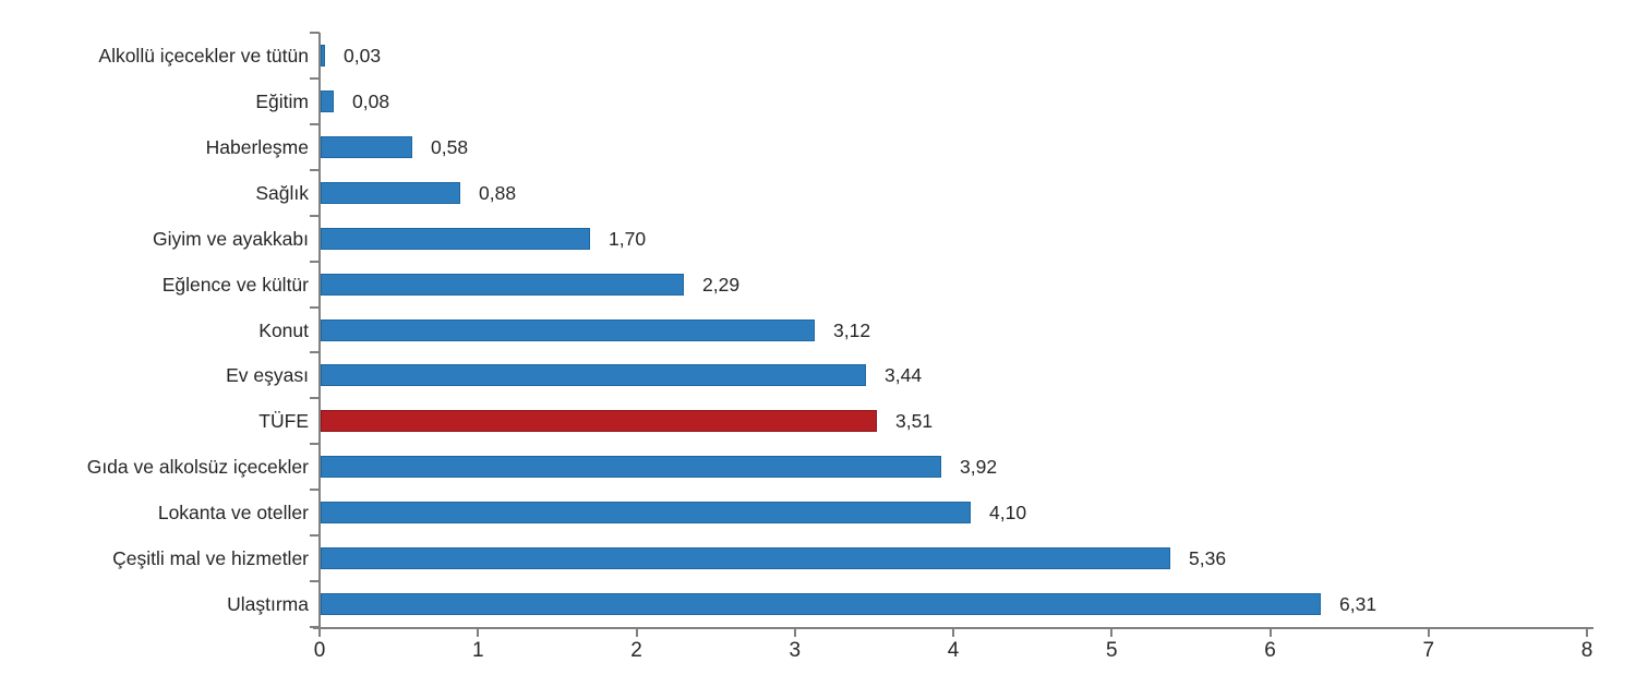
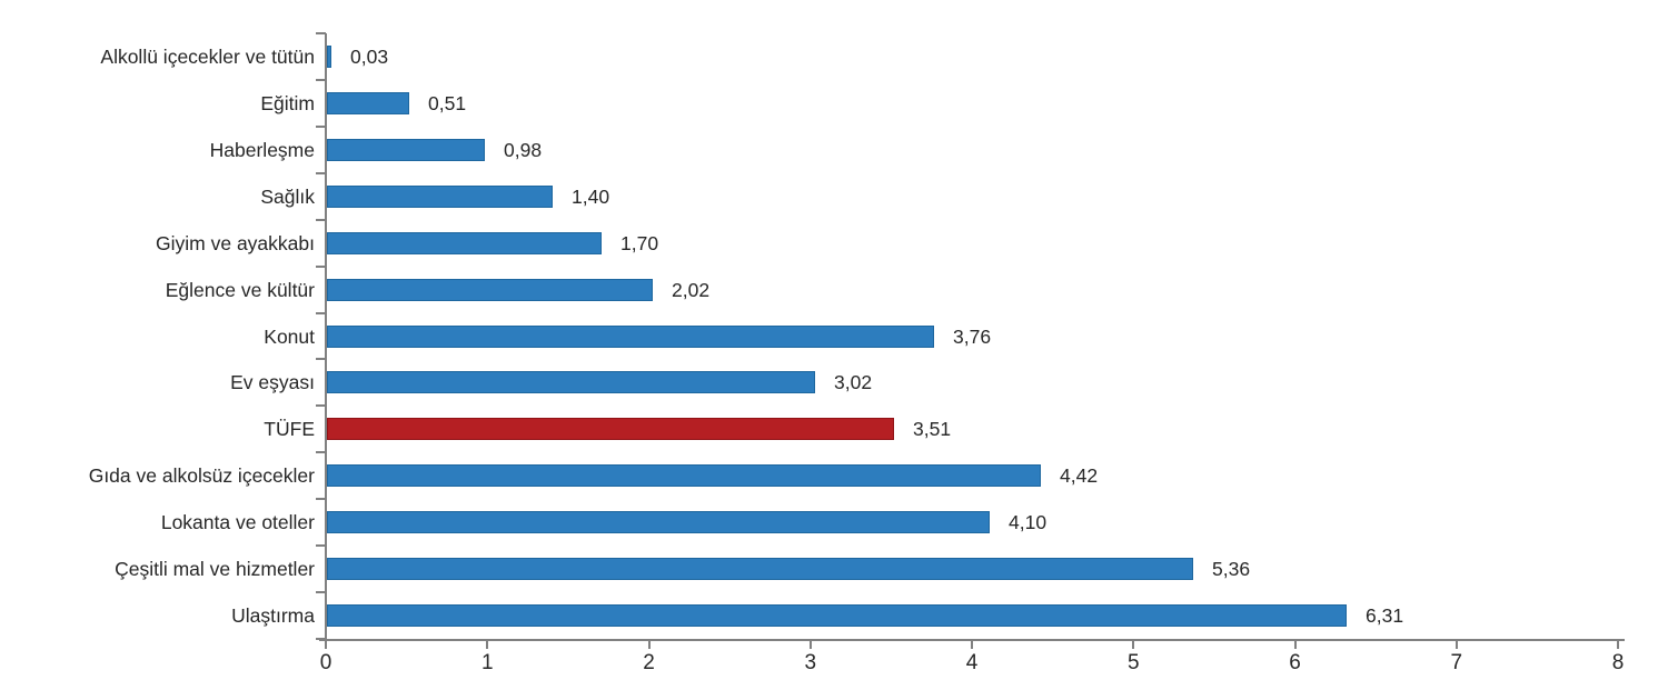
Eğitim: 0,08 -> 0,51
Haberleşme: 0,58 -> 0,98
Sağlık: 0,88 -> 1,40
Eğlence ve kültür: 2,29 -> 2,02
Konut: 3,12 -> 3,76
Ev eşyası: 3,44 -> 3,02
Gıda ve alkolsüz içecekler: 3,92 -> 4,42
